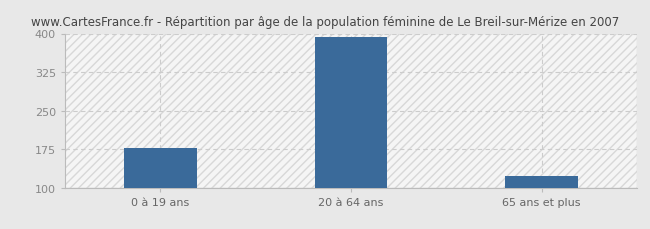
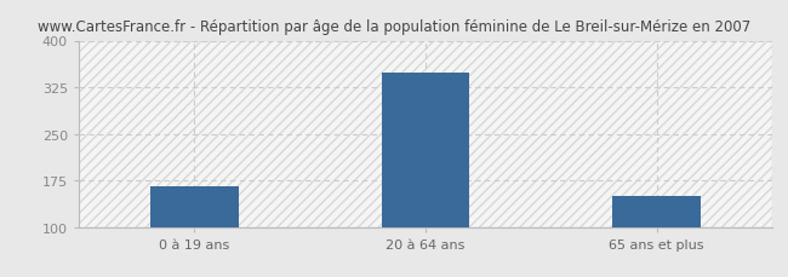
0 à 19 ans: 178 -> 166
20 à 64 ans: 393 -> 348
65 ans et plus: 122 -> 150
